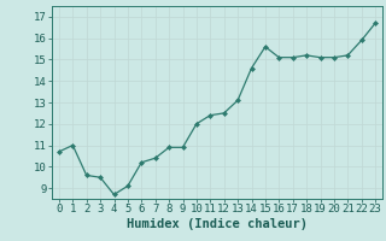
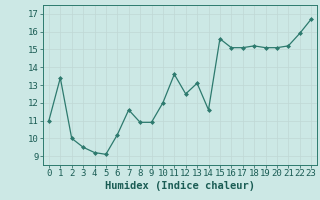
0: 10.7 -> 11.0
1: 11.0 -> 13.4
2: 9.6 -> 10.0
4: 8.7 -> 9.2
7: 10.4 -> 11.6
11: 12.4 -> 13.6
14: 14.6 -> 11.6
